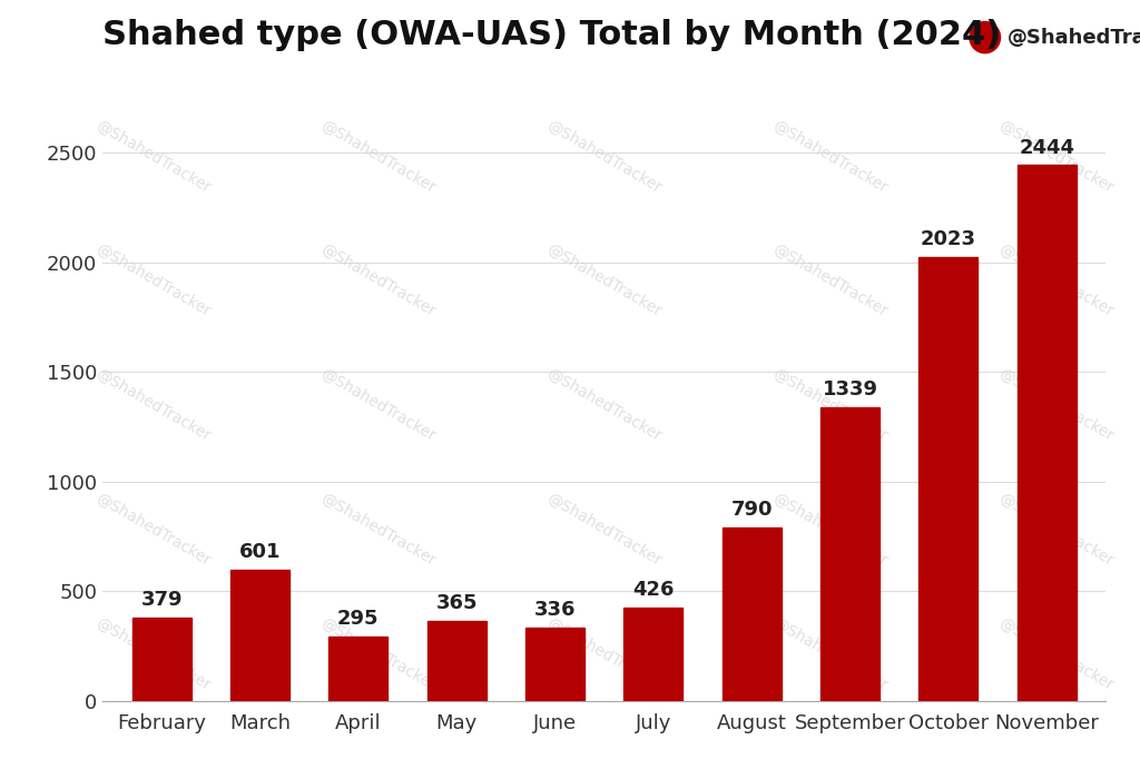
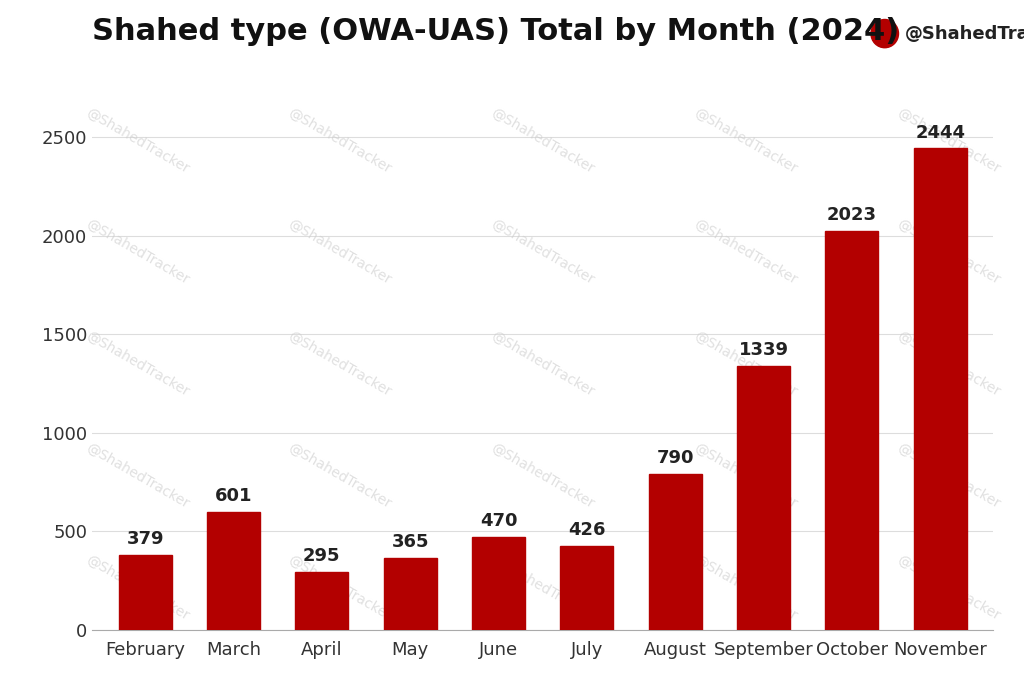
June: 340 -> 470
